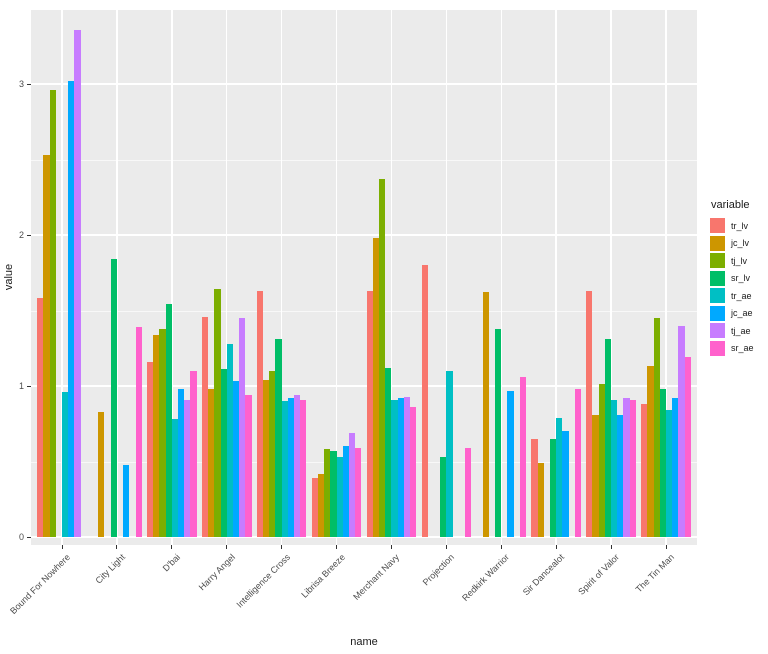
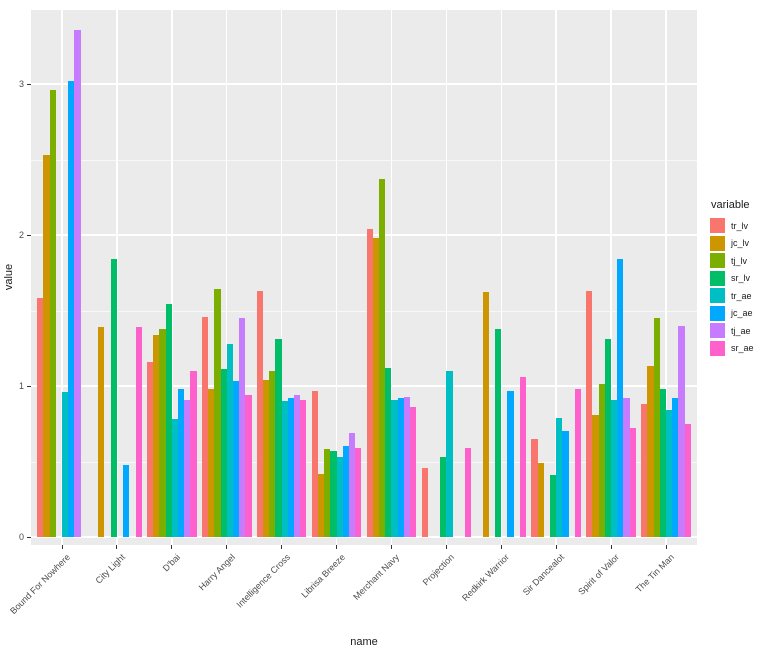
jc_lv/City Light: 0.83 -> 1.39
tr_lv/Librisa Breeze: 0.39 -> 0.97
tr_lv/Merchant Navy: 1.63 -> 2.04
tr_lv/Projection: 1.80 -> 0.46
sr_lv/Sir Dancealot: 0.65 -> 0.41
jc_ae/Spirit of Valor: 0.81 -> 1.84
sr_ae/Spirit of Valor: 0.91 -> 0.72
sr_ae/The Tin Man: 1.19 -> 0.75
